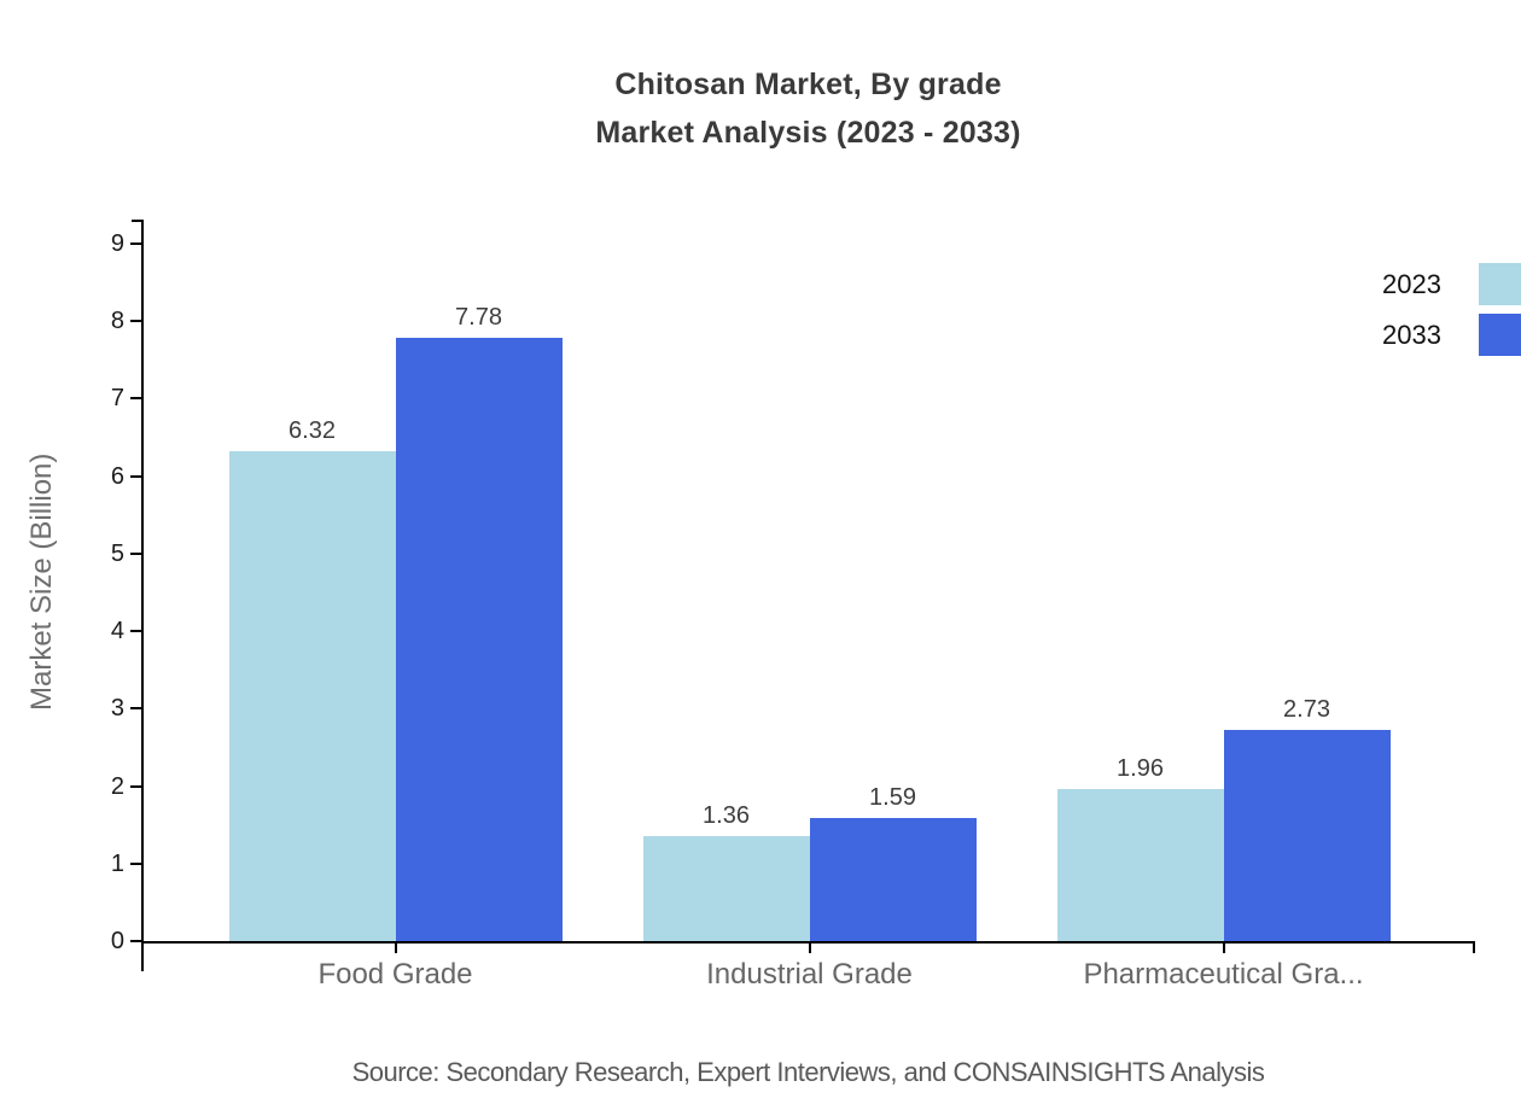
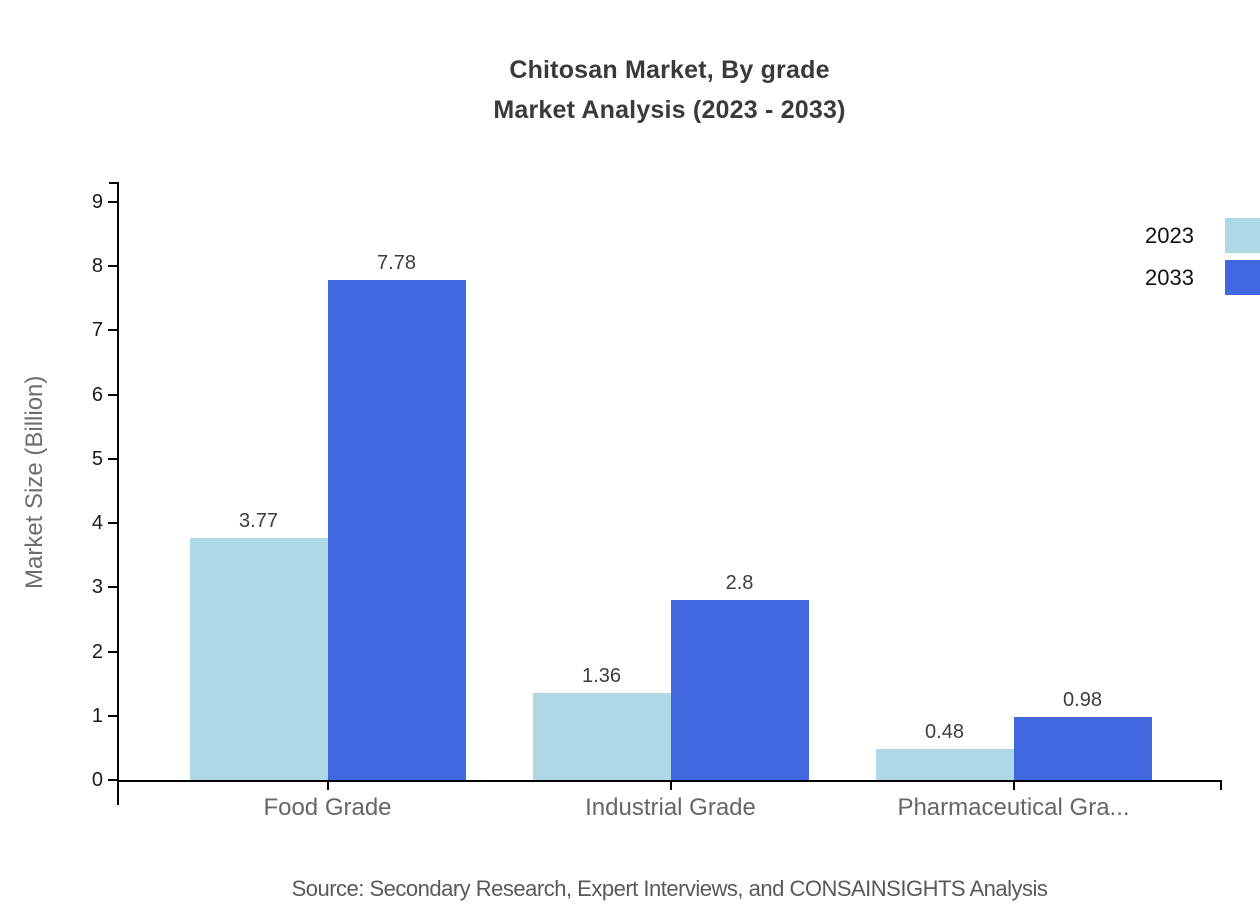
2023/Food Grade: 6.32 -> 3.77
2033/Industrial Grade: 1.59 -> 2.8
2023/Pharmaceutical Gra...: 1.96 -> 0.48
2033/Pharmaceutical Gra...: 2.73 -> 0.98
